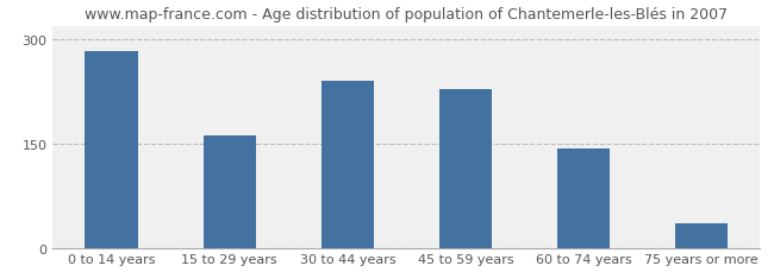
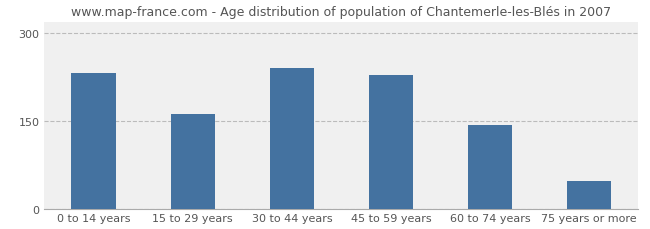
0 to 14 years: 284 -> 232
75 years or more: 36 -> 48
